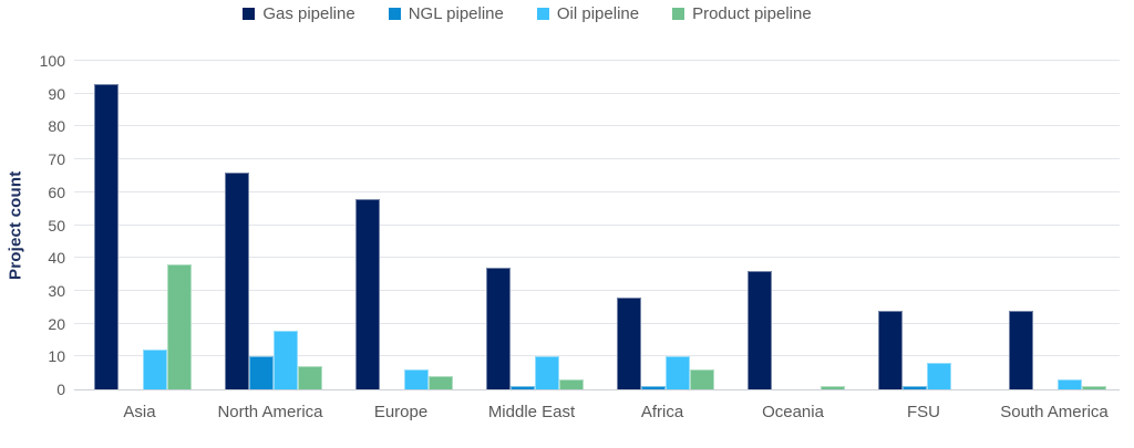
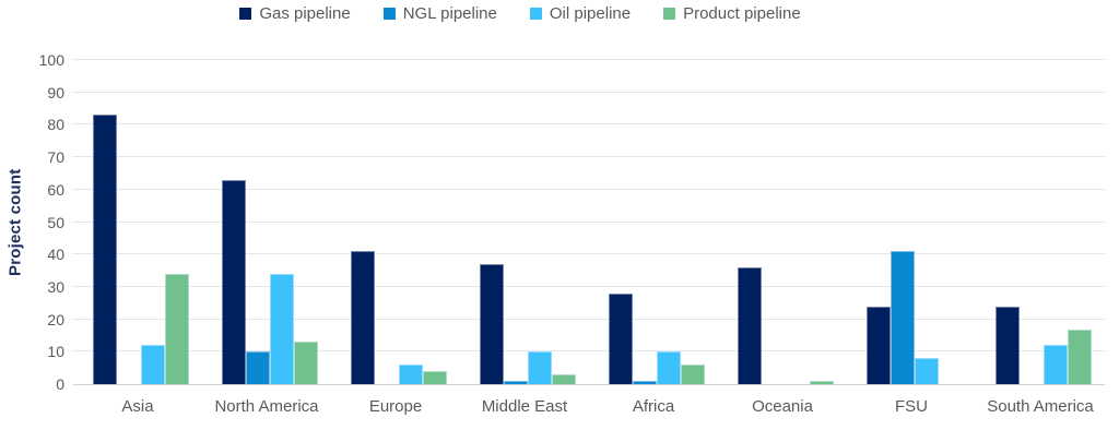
Gas pipeline/Asia: 93 -> 83
Product pipeline/Asia: 38 -> 34
Gas pipeline/North America: 66 -> 63
Oil pipeline/North America: 18 -> 34
Product pipeline/North America: 7 -> 13
Gas pipeline/Europe: 58 -> 41
NGL pipeline/FSU: 1 -> 41
Oil pipeline/South America: 3 -> 12
Product pipeline/South America: 1 -> 17
